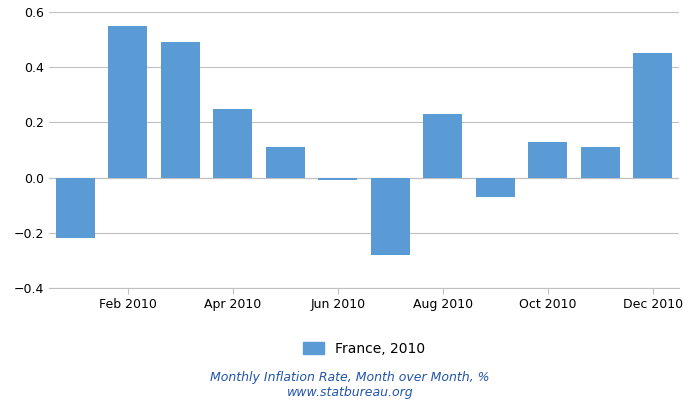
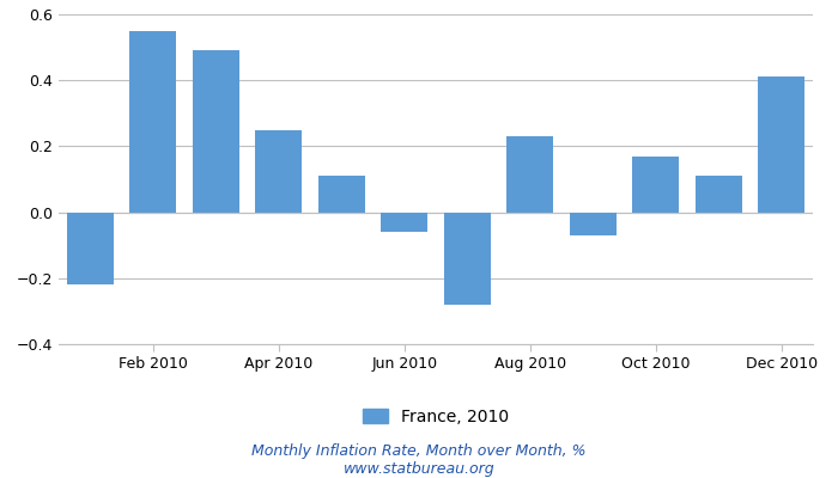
Jun 2010: -0.01 -> -0.06
Oct 2010: 0.13 -> 0.17
Dec 2010: 0.45 -> 0.41
